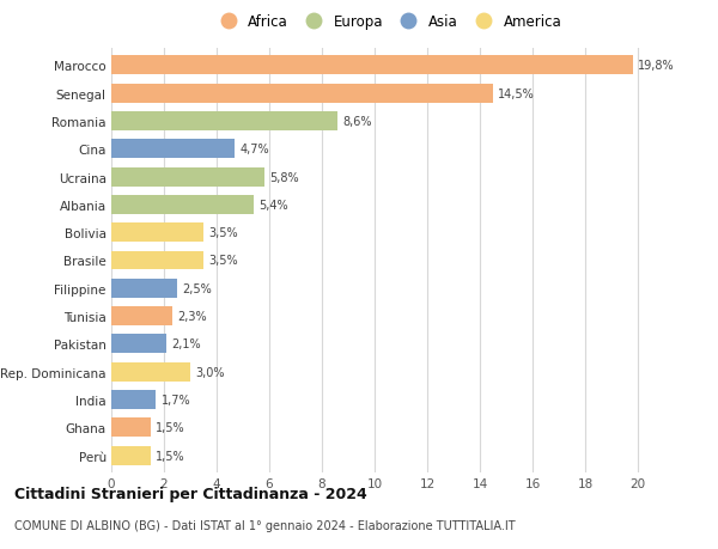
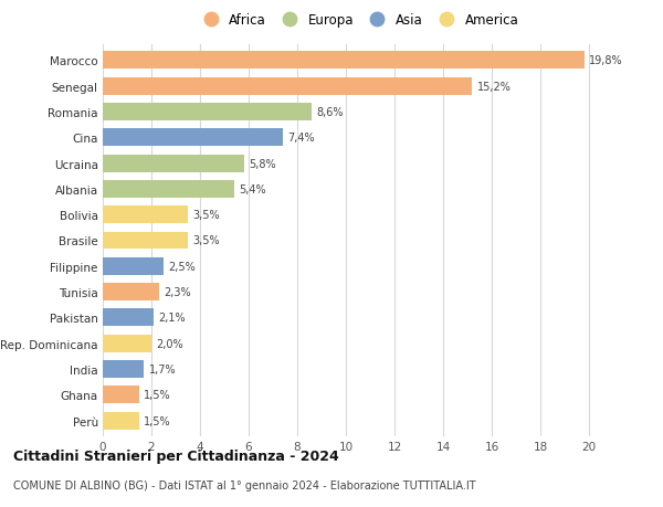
Senegal: 14,5% -> 15,2%
Cina: 4,7% -> 7,4%
Rep. Dominicana: 3,0% -> 2,0%
